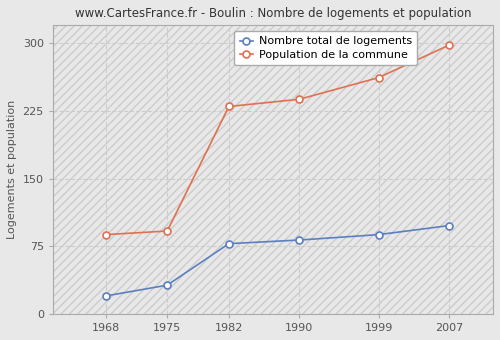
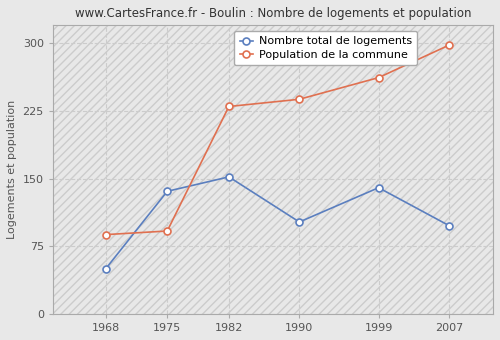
Nombre total de logements/1968: 20 -> 50
Nombre total de logements/1975: 32 -> 136
Nombre total de logements/1982: 78 -> 152
Nombre total de logements/1990: 82 -> 102
Nombre total de logements/1999: 88 -> 140
